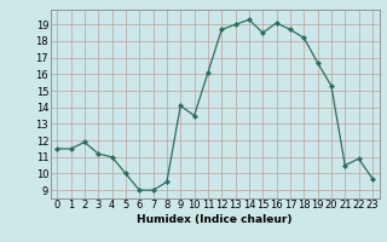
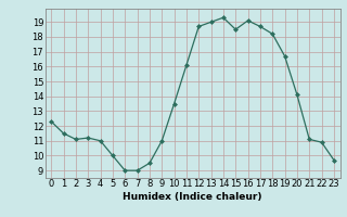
0: 11.5 -> 12.3
2: 11.9 -> 11.1
9: 14.1 -> 11.0
20: 15.3 -> 14.1
21: 10.5 -> 11.1
